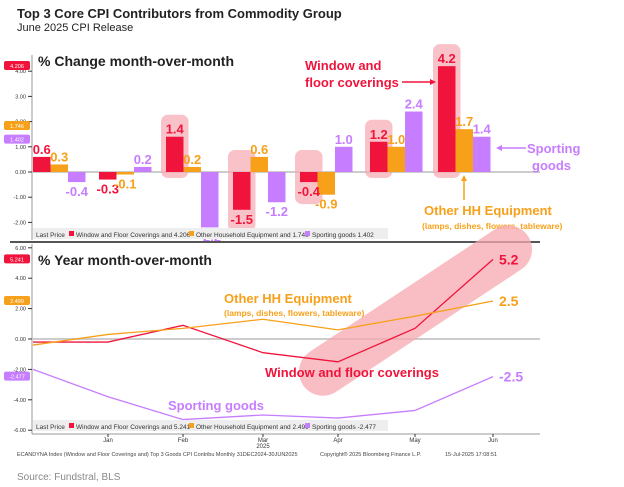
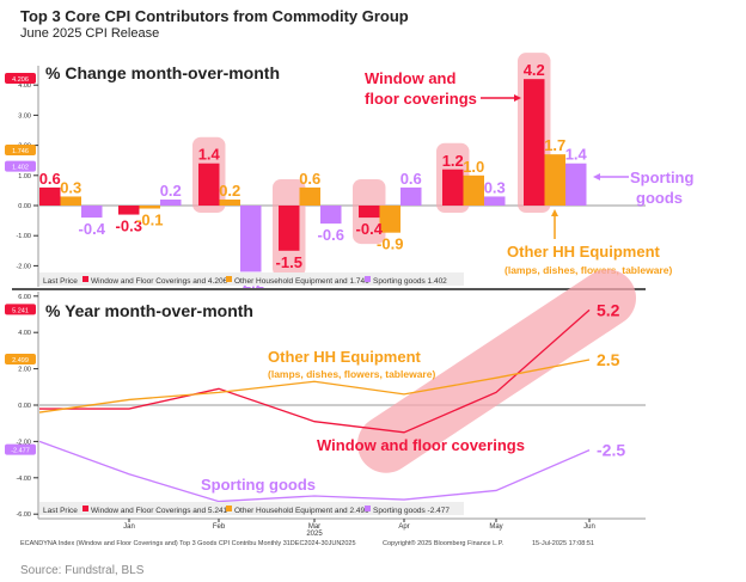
% Change month-over-month/Sporting goods/Mar: -1.2 -> -0.6
% Change month-over-month/Sporting goods/Apr: 1.0 -> 0.6
% Change month-over-month/Sporting goods/May: 2.4 -> 0.3
